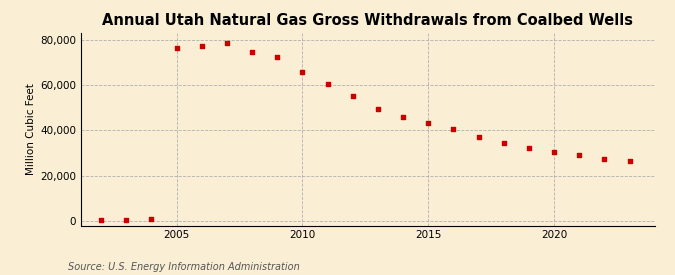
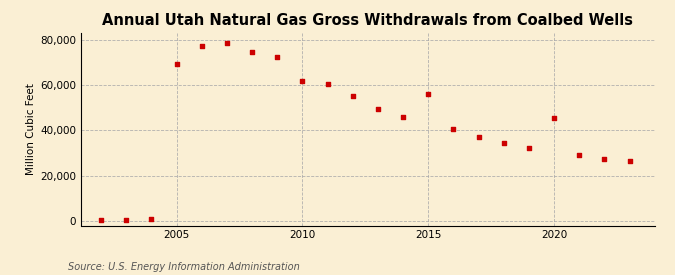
2005: 76,500 -> 69,500
2010: 65,800 -> 62,000
2015: 43,200 -> 56,000
2020: 30,500 -> 45,500
